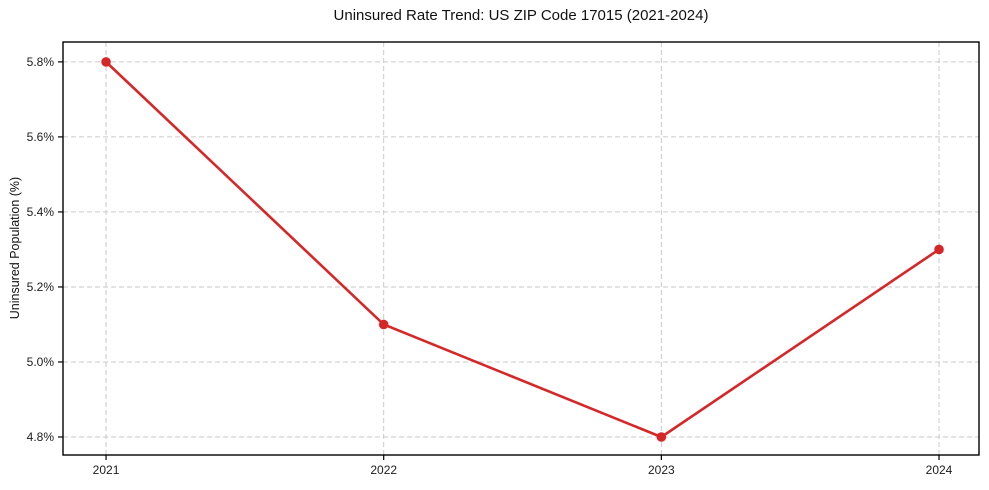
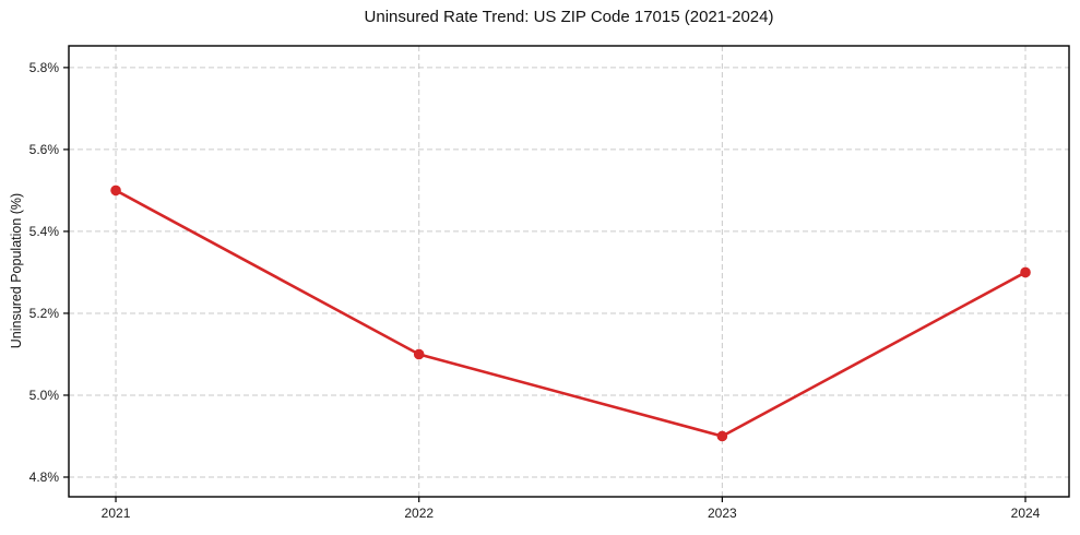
2021: 5.8% -> 5.5%
2023: 4.8% -> 4.9%
